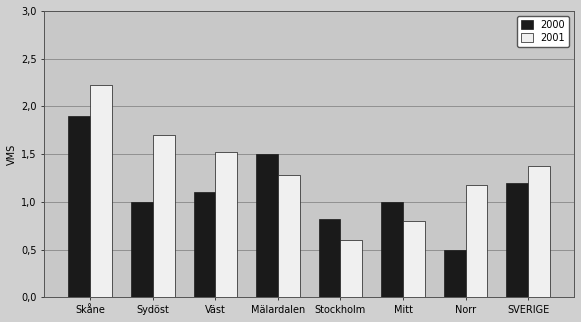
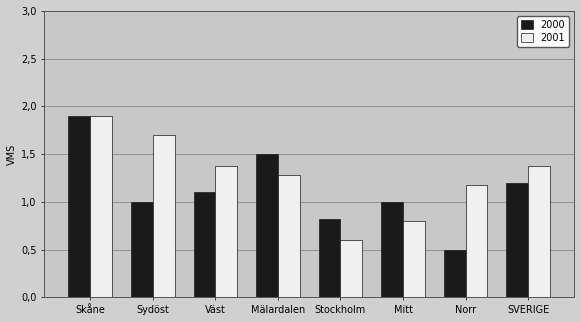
2001/Skåne: 2,22 -> 1,90
2001/Väst: 1,52 -> 1,38
